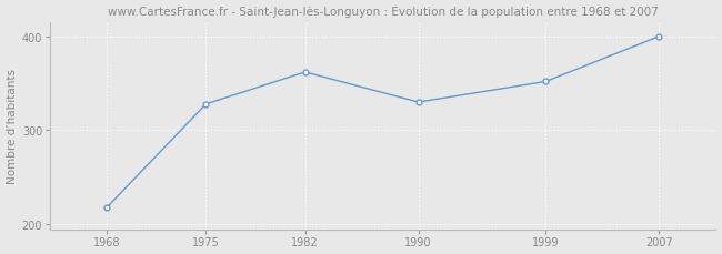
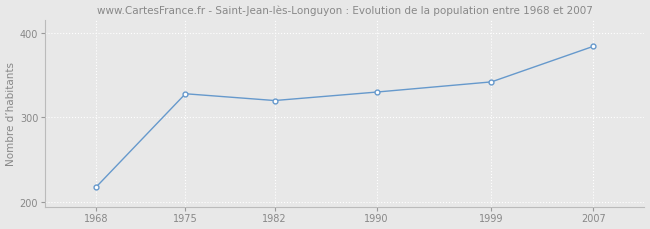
1982: 362 -> 320
1999: 352 -> 342
2007: 400 -> 384
